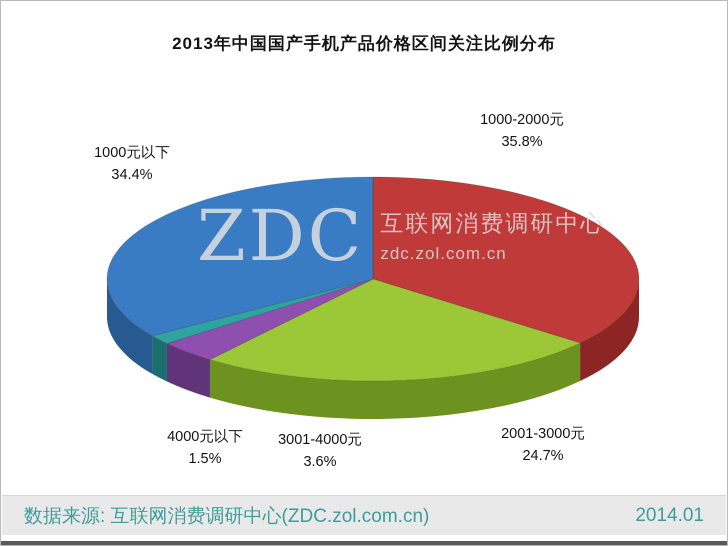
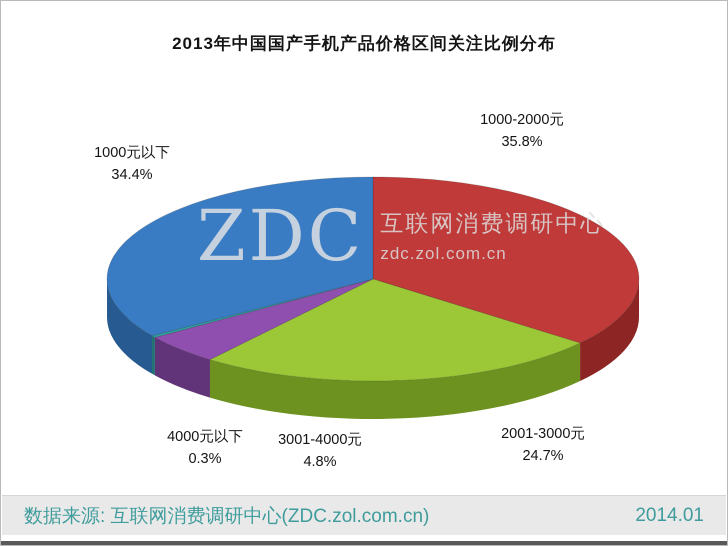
3001-4000元: 3.6% -> 4.8%
4000元以下: 1.5% -> 0.3%
